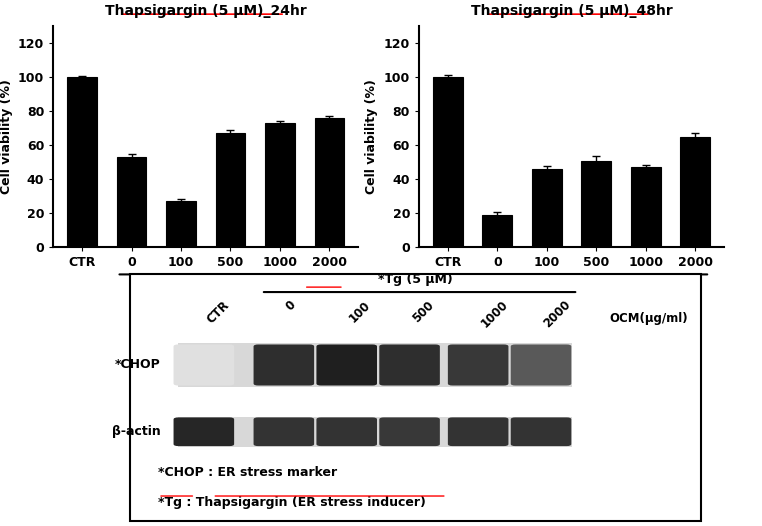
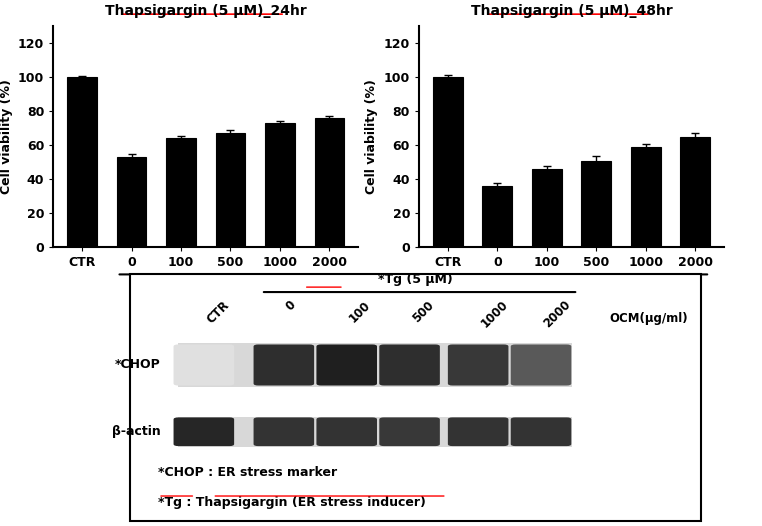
Thapsigargin (5 μM)_24hr/100: 27 -> 64
Thapsigargin (5 μM)_48hr/0: 19 -> 36
Thapsigargin (5 μM)_48hr/1000: 47 -> 59
